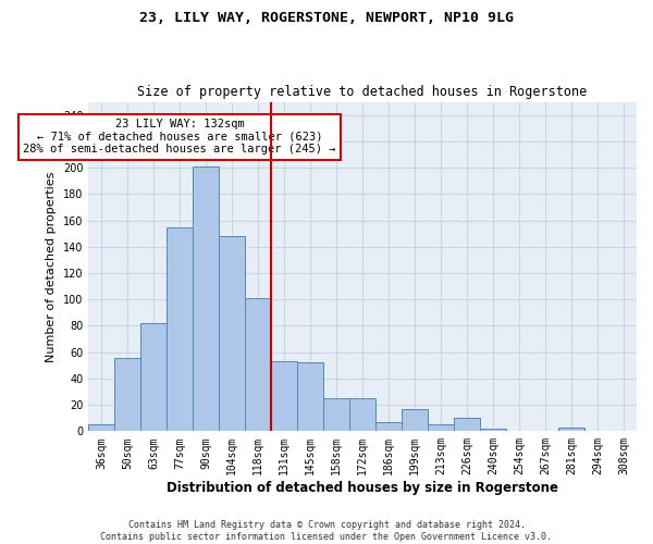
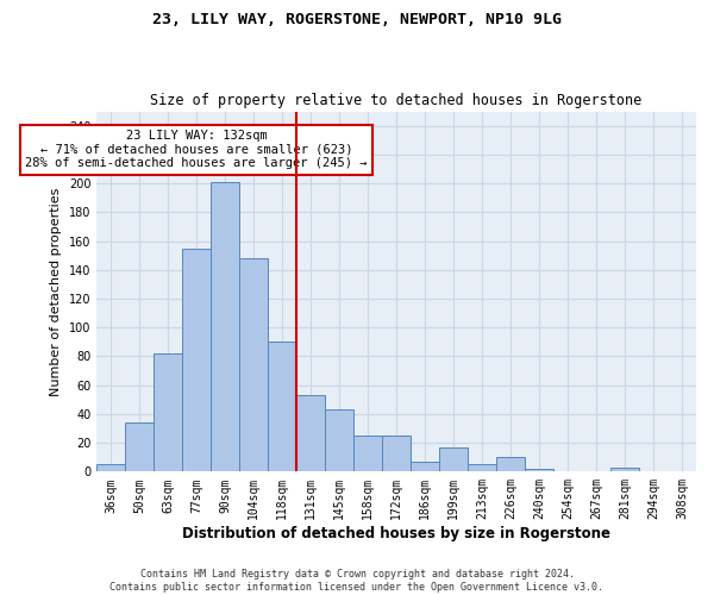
50sqm: 56 -> 34
118sqm: 101 -> 90
145sqm: 52 -> 43
